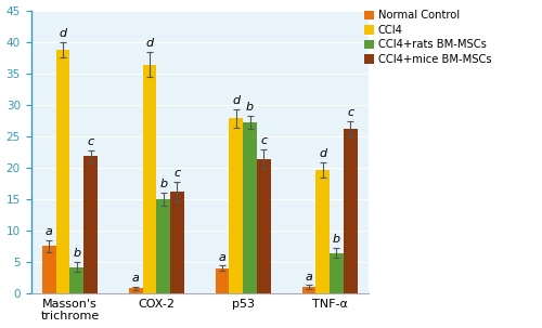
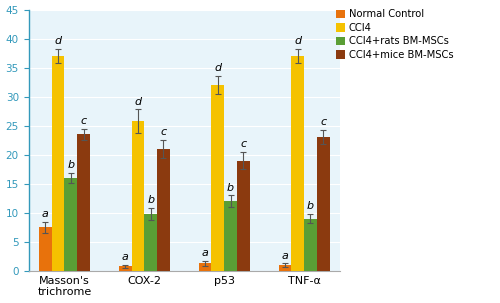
CCl4/Masson's trichrome: 38.8 -> 37.0
CCl4+rats BM-MSCs/Masson's trichrome: 4.2 -> 16.0
CCl4+mice BM-MSCs/Masson's trichrome: 21.8 -> 23.5
CCl4/COX-2: 36.4 -> 25.8
CCl4+rats BM-MSCs/COX-2: 15.0 -> 9.8
CCl4+mice BM-MSCs/COX-2: 16.2 -> 21.0
Normal Control/p53: 4.0 -> 1.3
CCl4/p53: 27.8 -> 32.0
CCl4+rats BM-MSCs/p53: 27.2 -> 12.0
CCl4+mice BM-MSCs/p53: 21.4 -> 19.0
CCl4/TNF-α: 19.6 -> 37.0
CCl4+rats BM-MSCs/TNF-α: 6.4 -> 9.0
CCl4+mice BM-MSCs/TNF-α: 26.2 -> 23.0
